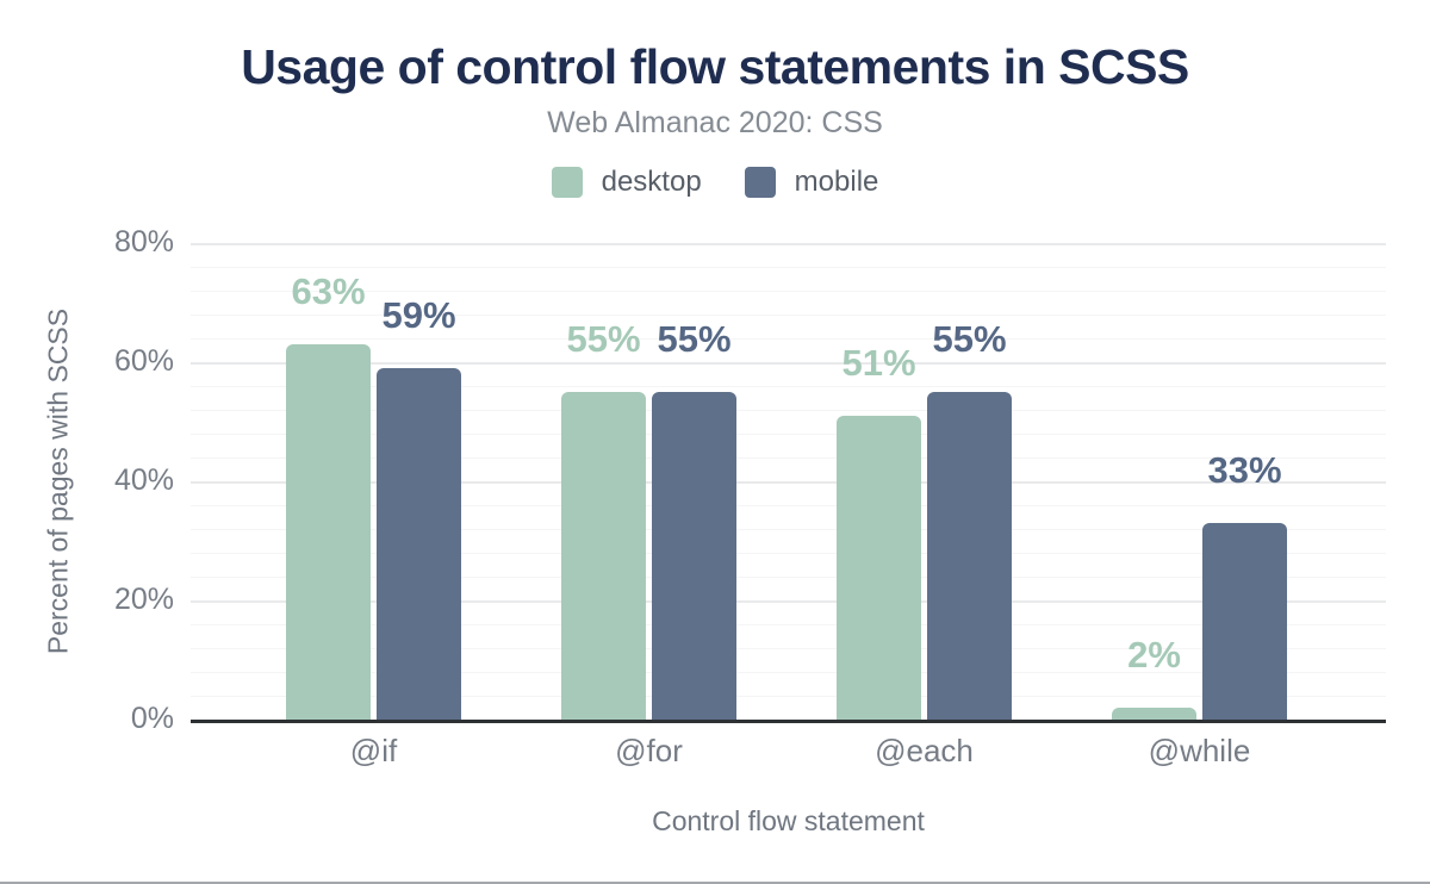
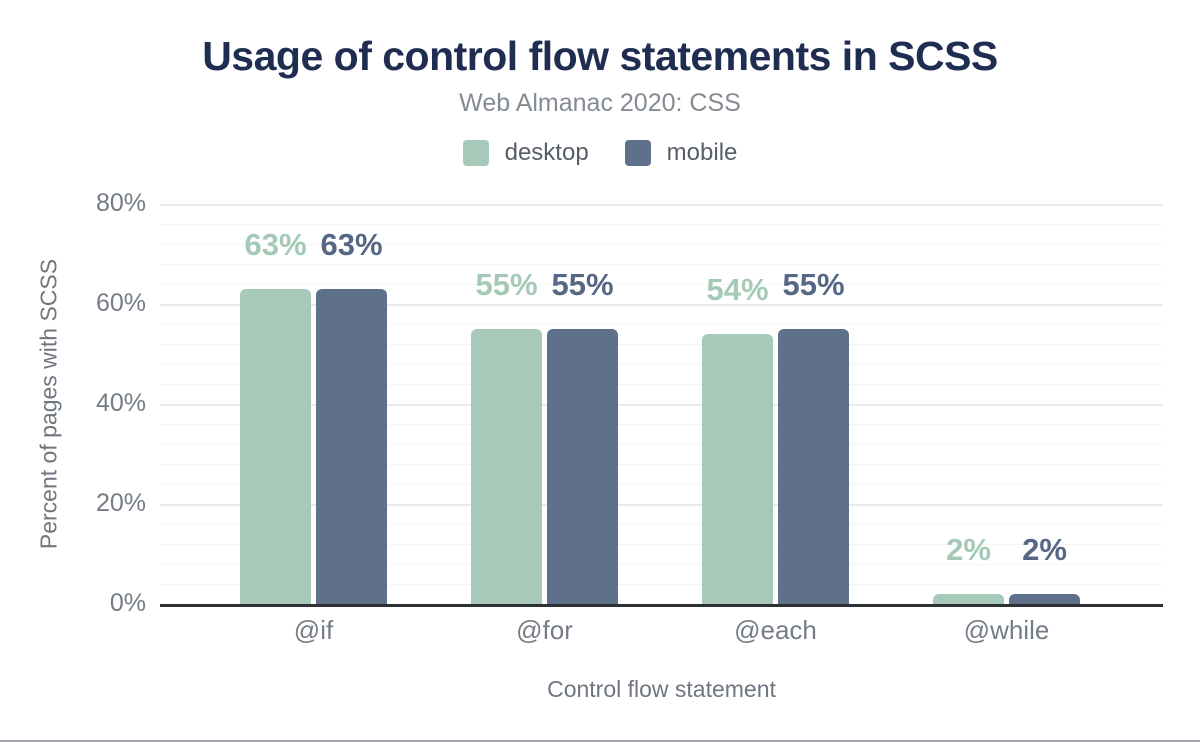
mobile/@if: 59% -> 63%
desktop/@each: 51% -> 54%
mobile/@while: 33% -> 2%
